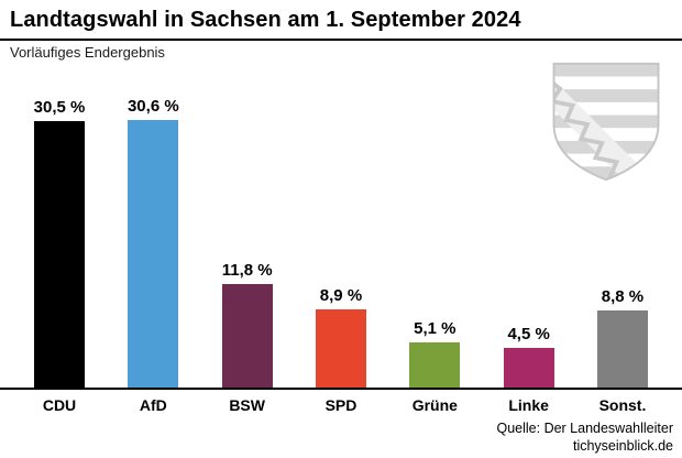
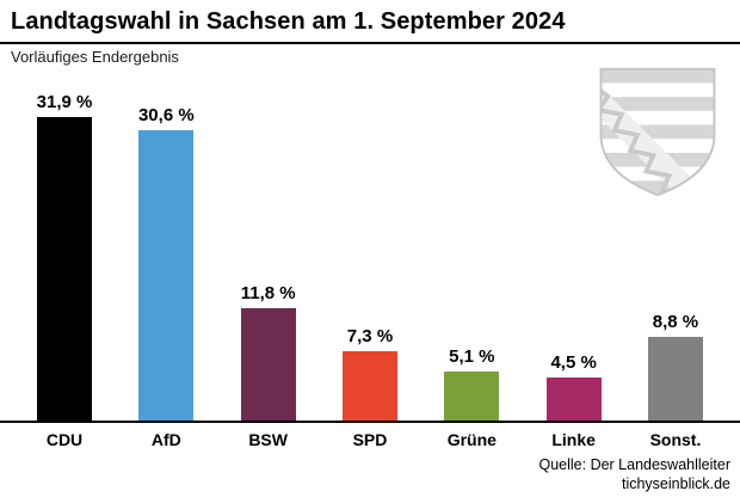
CDU: 30,5 -> 31,9
SPD: 8,9 -> 7,3
